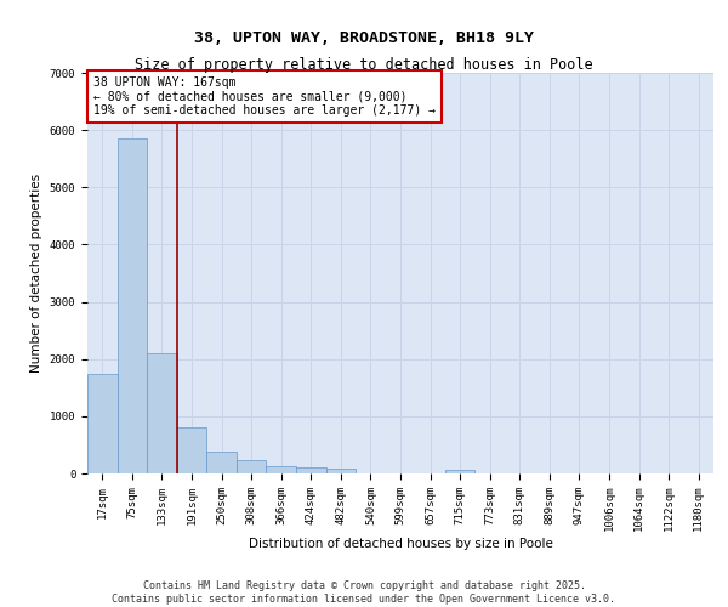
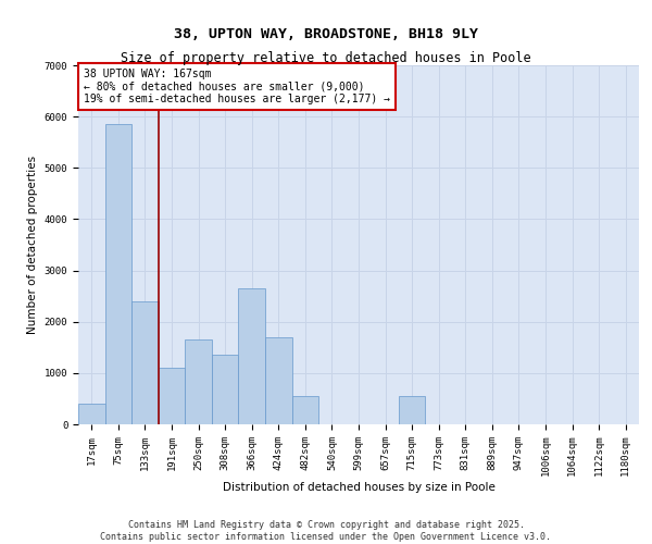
17sqm: 1750 -> 400
133sqm: 2100 -> 2400
191sqm: 810 -> 1100
250sqm: 380 -> 1650
308sqm: 230 -> 1350
366sqm: 130 -> 2650
424sqm: 100 -> 1700
482sqm: 80 -> 550
715sqm: 60 -> 550
